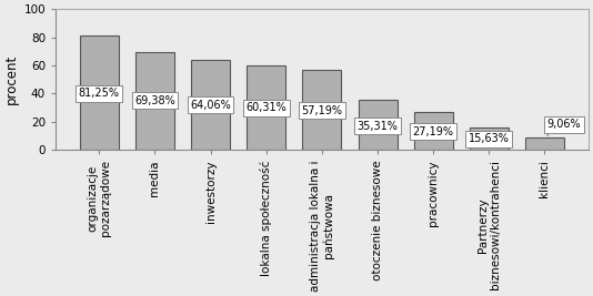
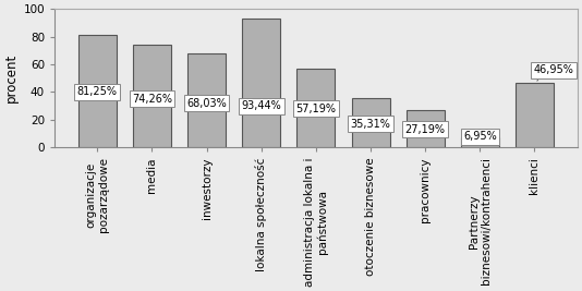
media: 69,38% -> 74,26%
inwestorzy: 64,06% -> 68,03%
lokalna społeczność: 60,31% -> 93,44%
Partnerzy biznesowi/kontrahenci: 15,63% -> 6,95%
klienci: 9,06% -> 46,95%
